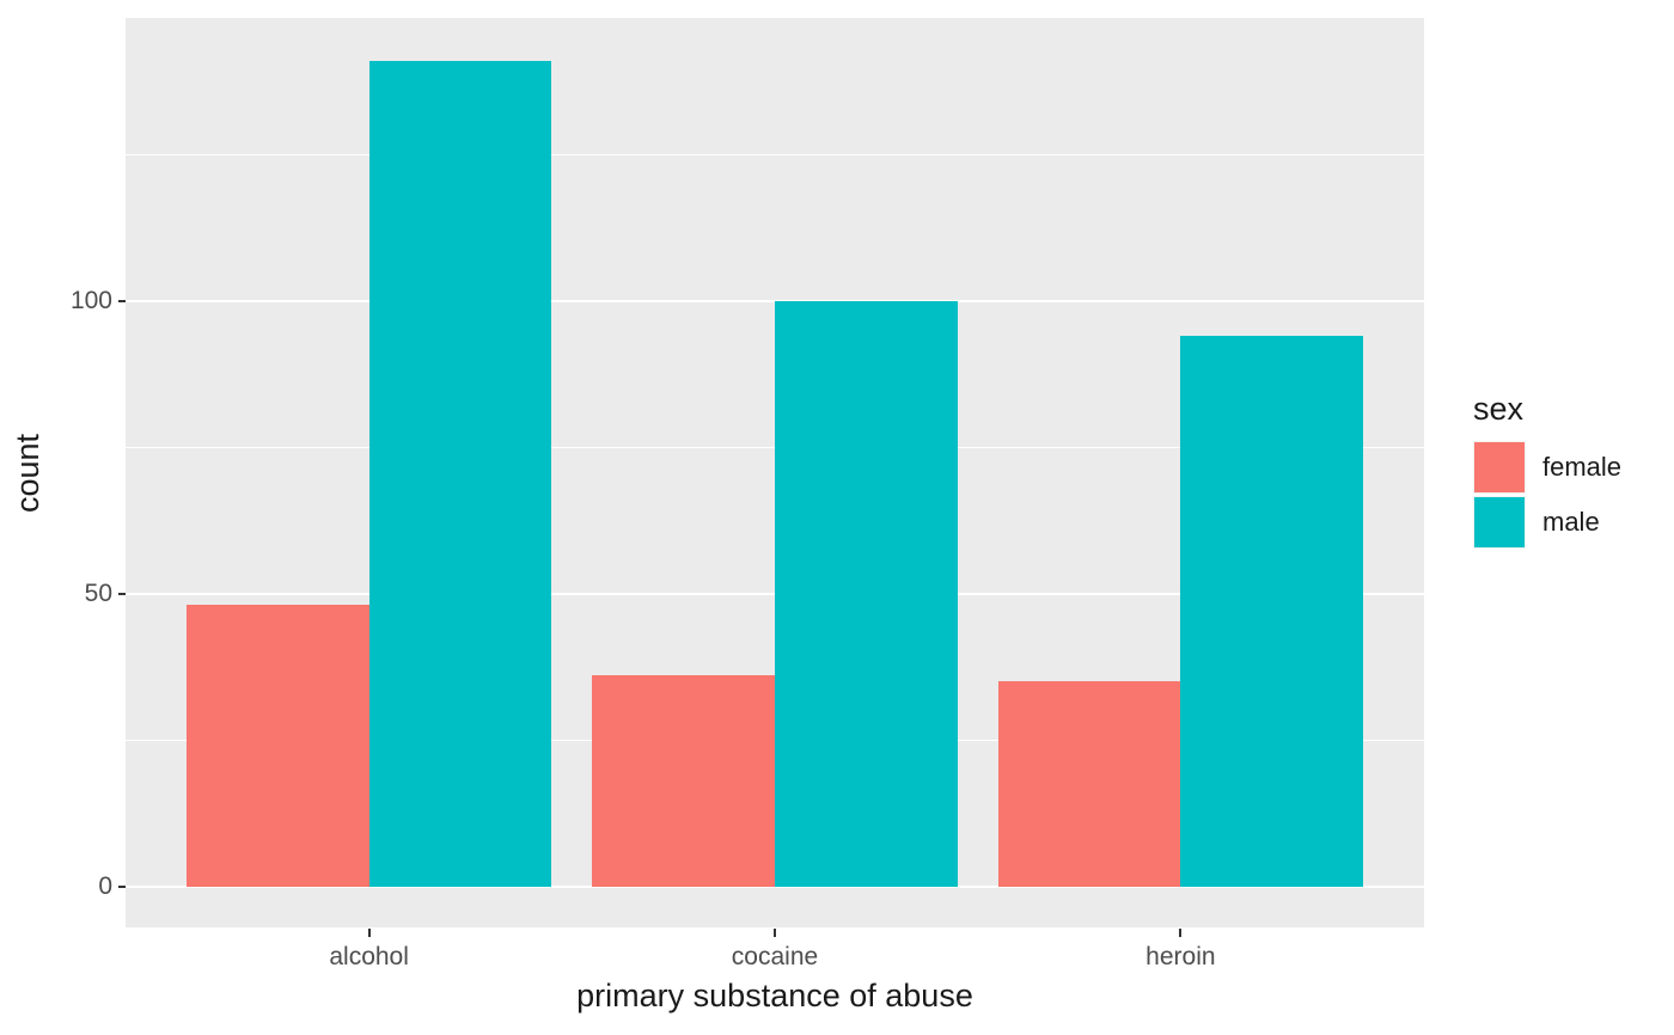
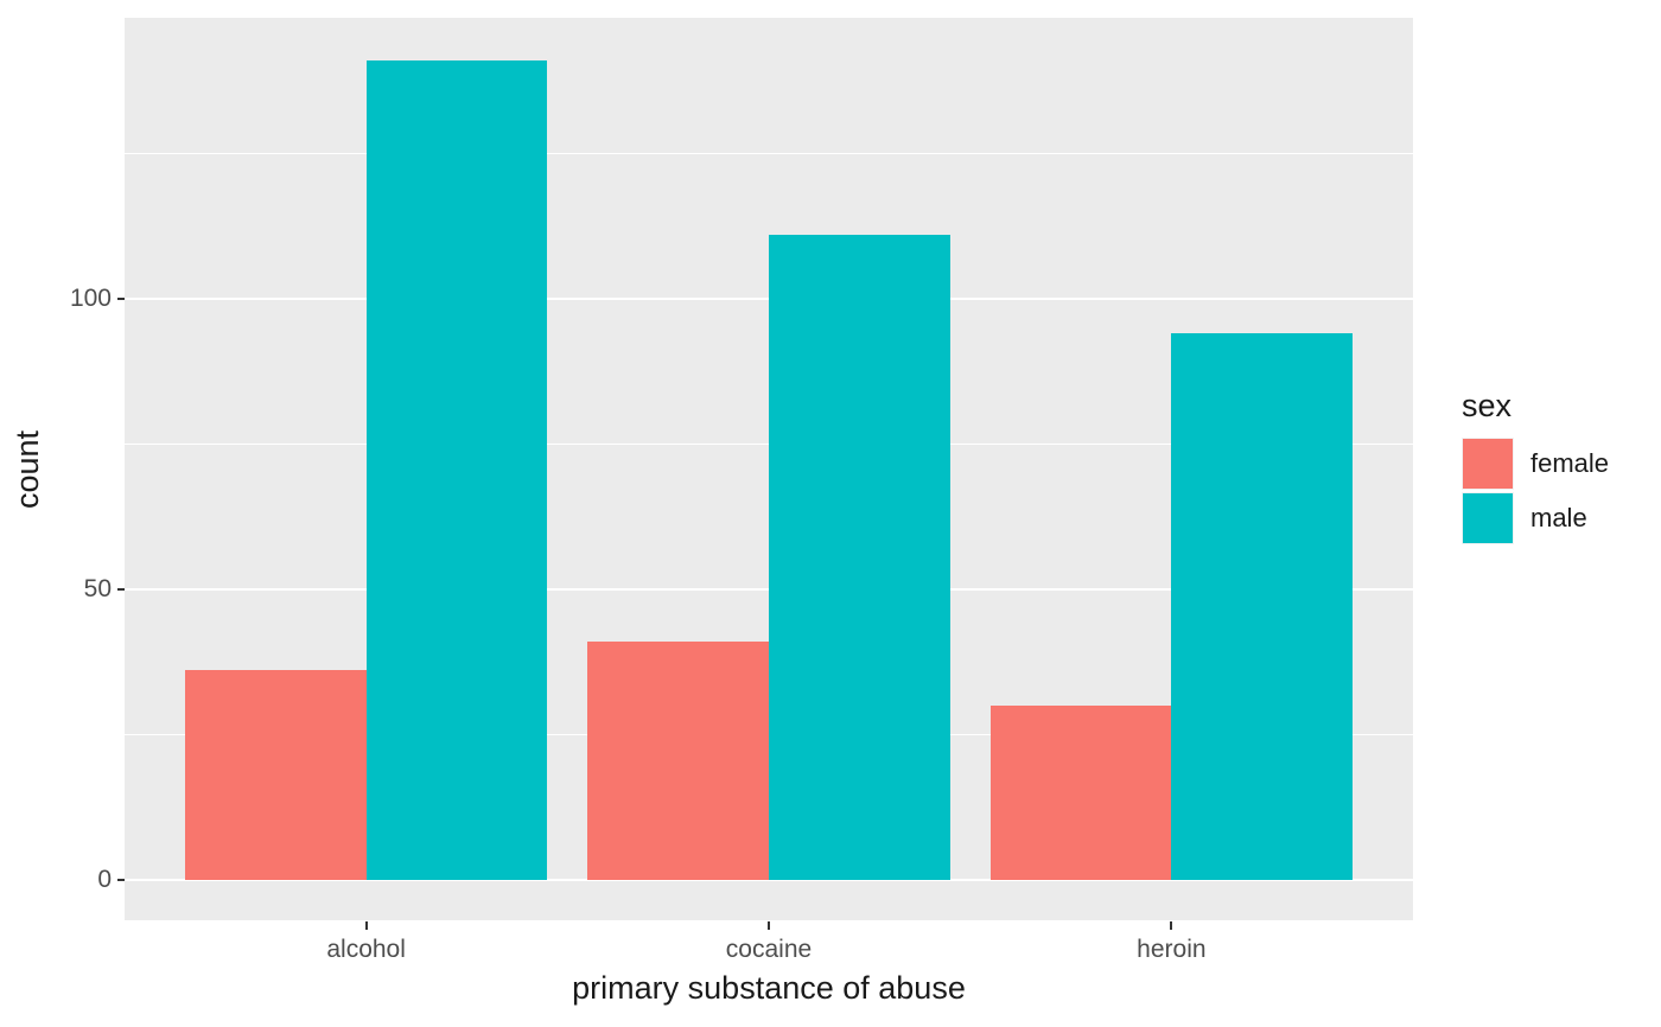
female/alcohol: 48 -> 36
female/cocaine: 36 -> 41
male/cocaine: 100 -> 111
female/heroin: 35 -> 30
